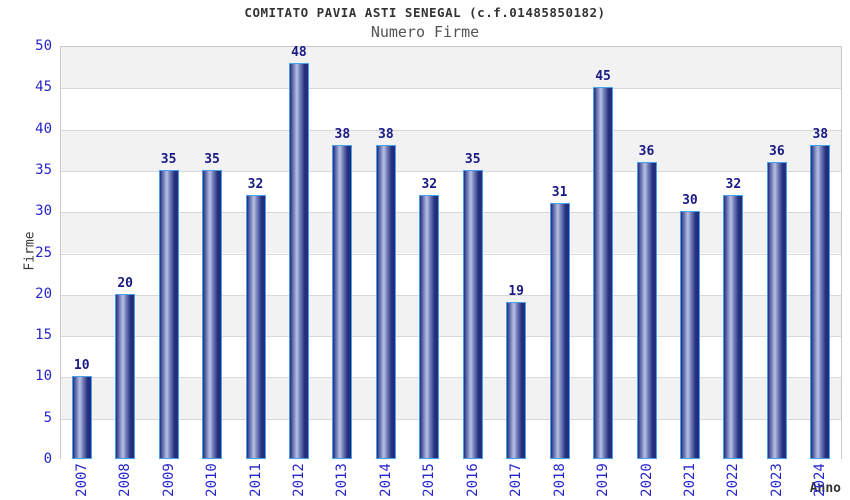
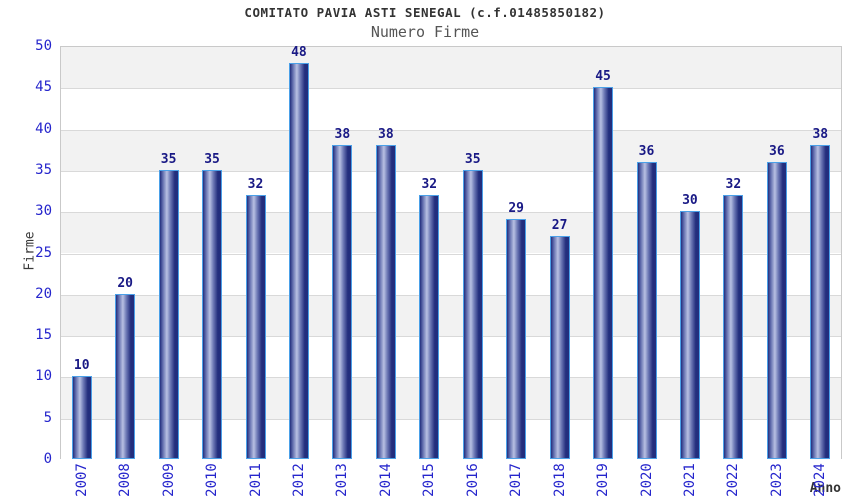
2017: 19 -> 29
2018: 31 -> 27
